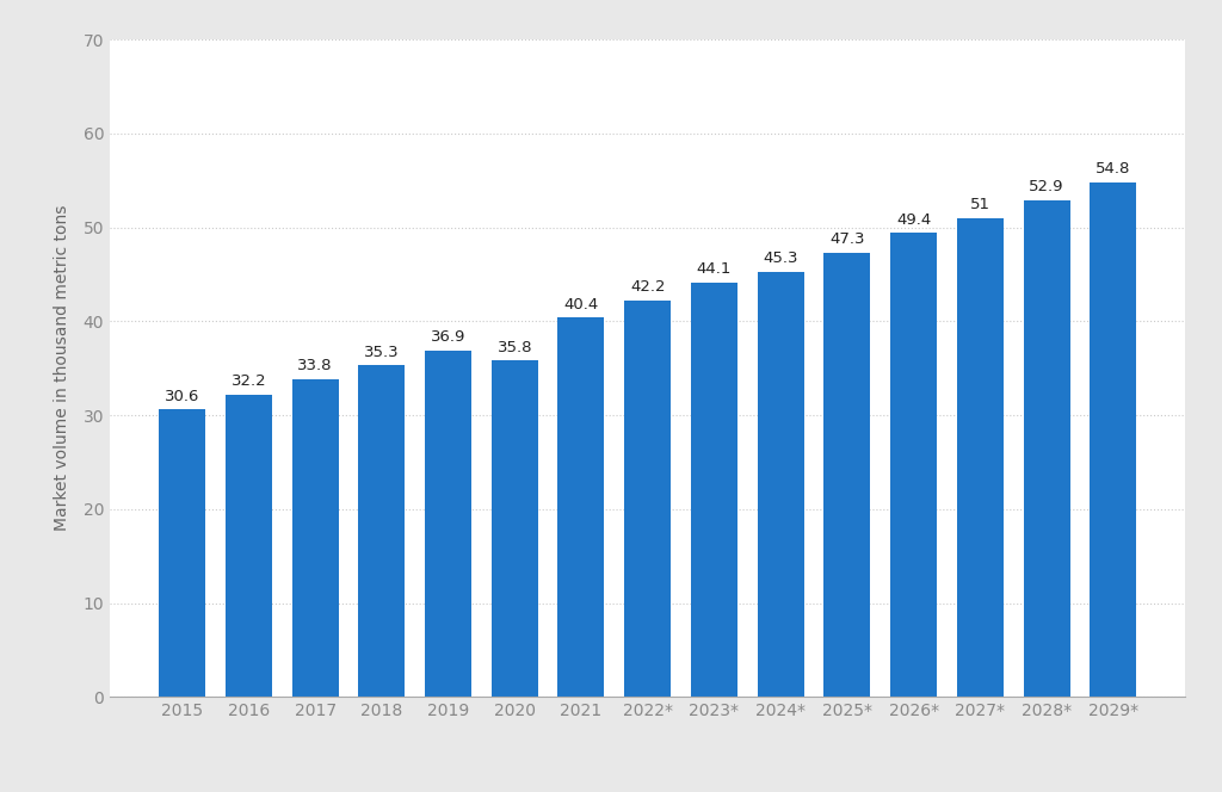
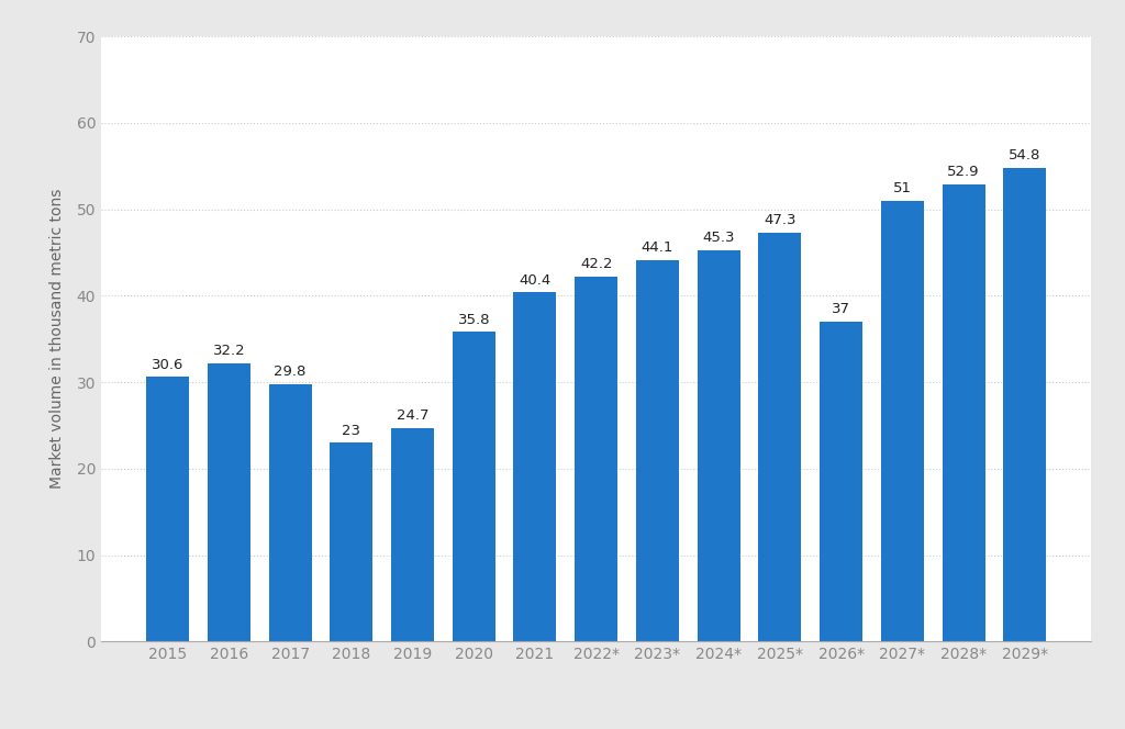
2017: 33.8 -> 29.8
2018: 35.3 -> 23
2019: 36.9 -> 24.7
2026*: 49.4 -> 37
